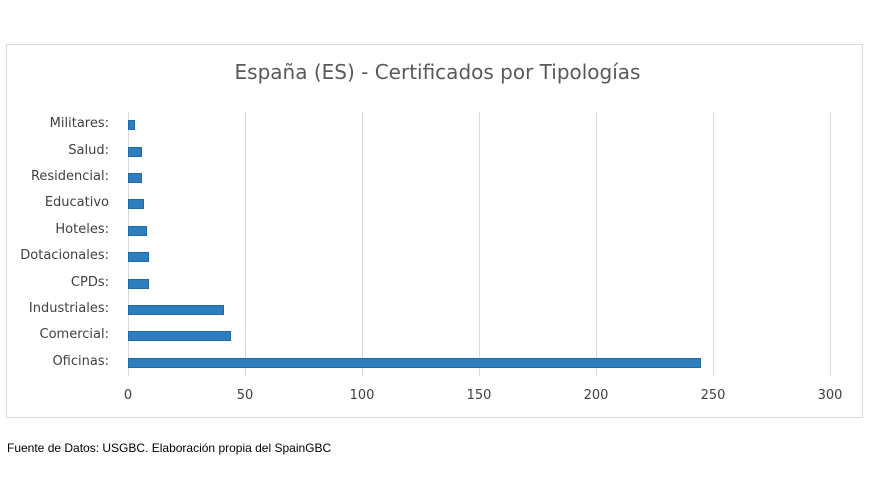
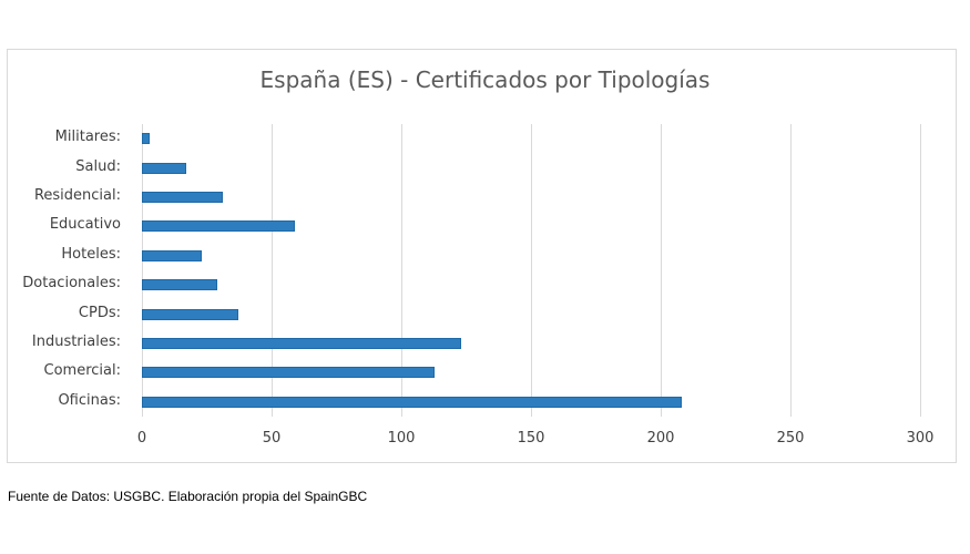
Salud:: 6 -> 17
Residencial:: 6 -> 31
Educativo: 7 -> 59
Hoteles:: 8 -> 23
Dotacionales:: 9 -> 29
CPDs:: 9 -> 37
Industriales:: 41 -> 123
Comercial:: 44 -> 113
Oficinas:: 245 -> 208
